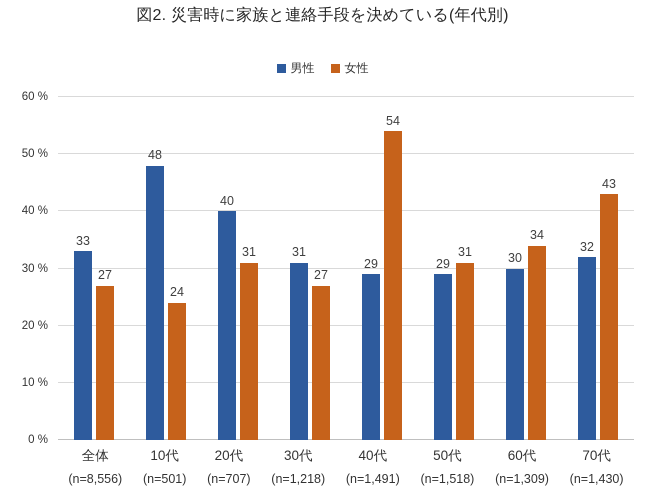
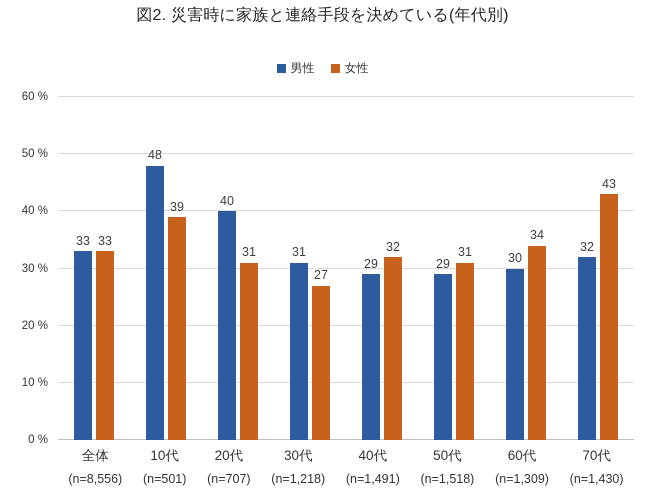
女性/全体: 27 -> 33
女性/10代: 24 -> 39
女性/40代: 54 -> 32
